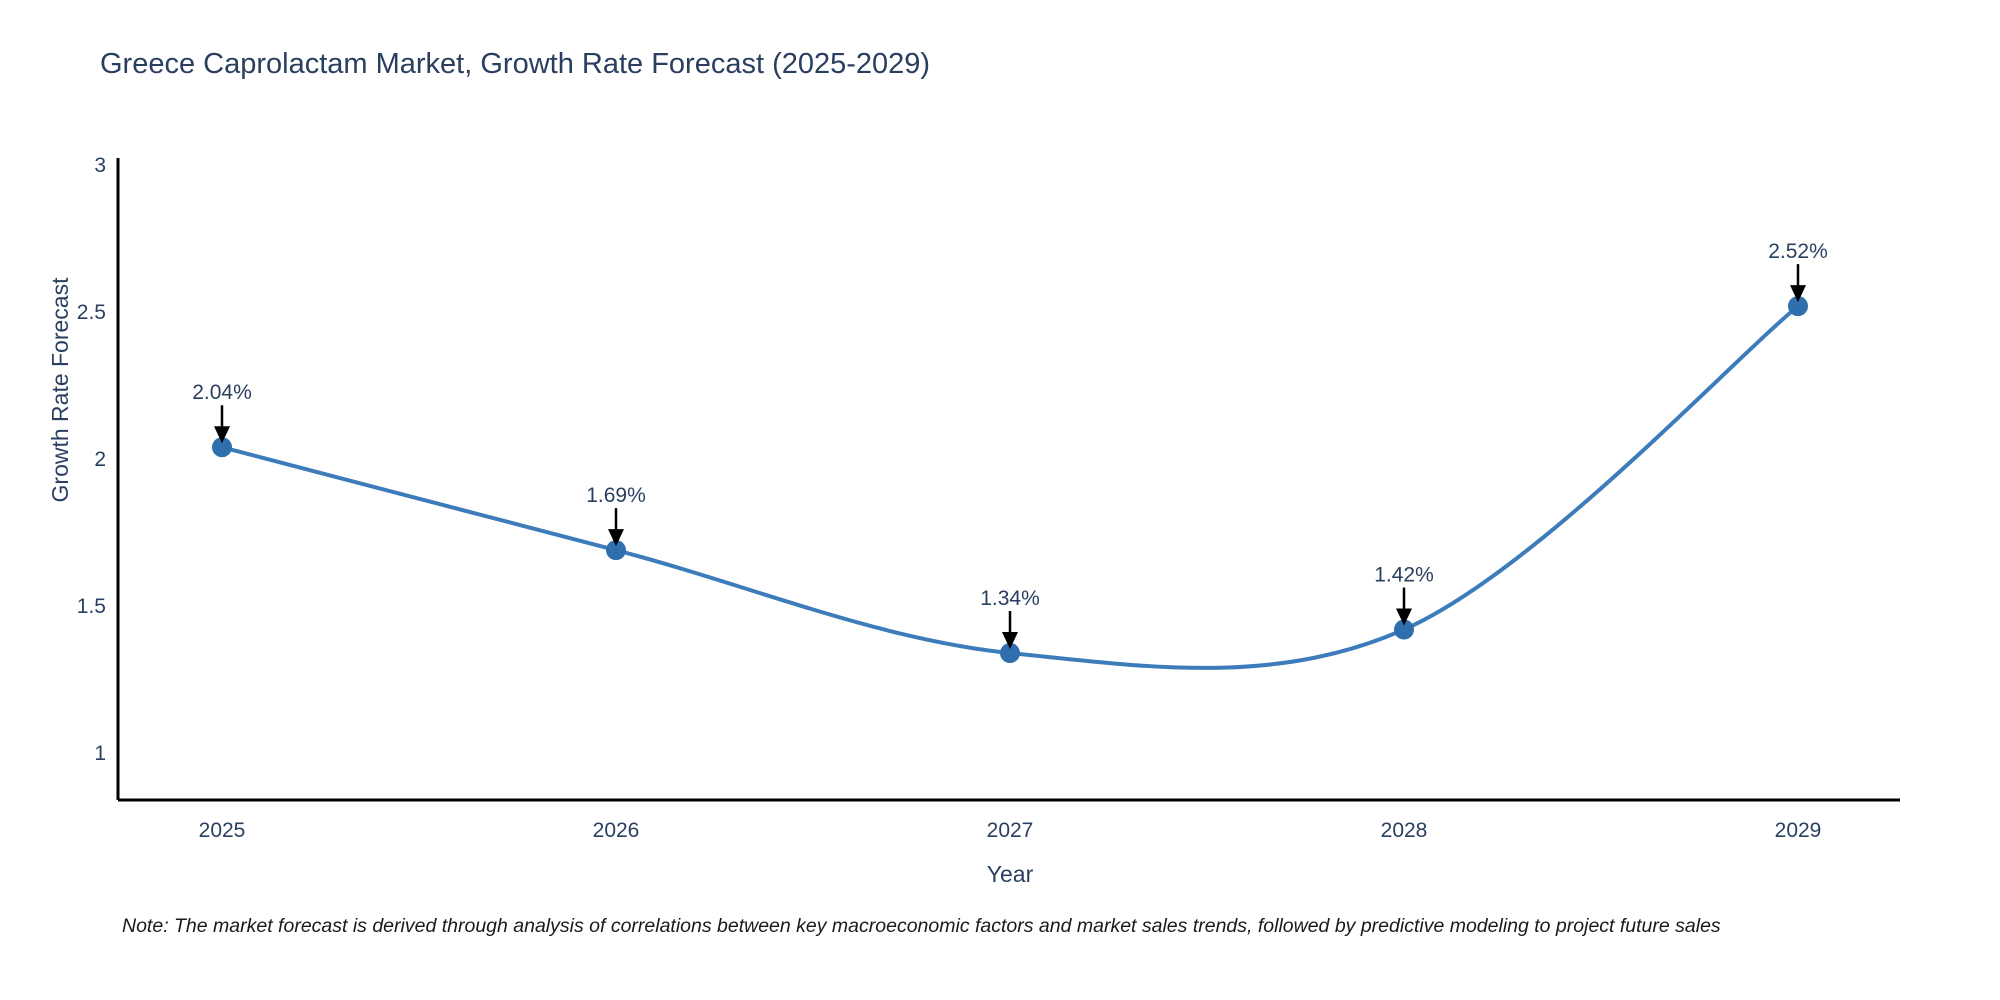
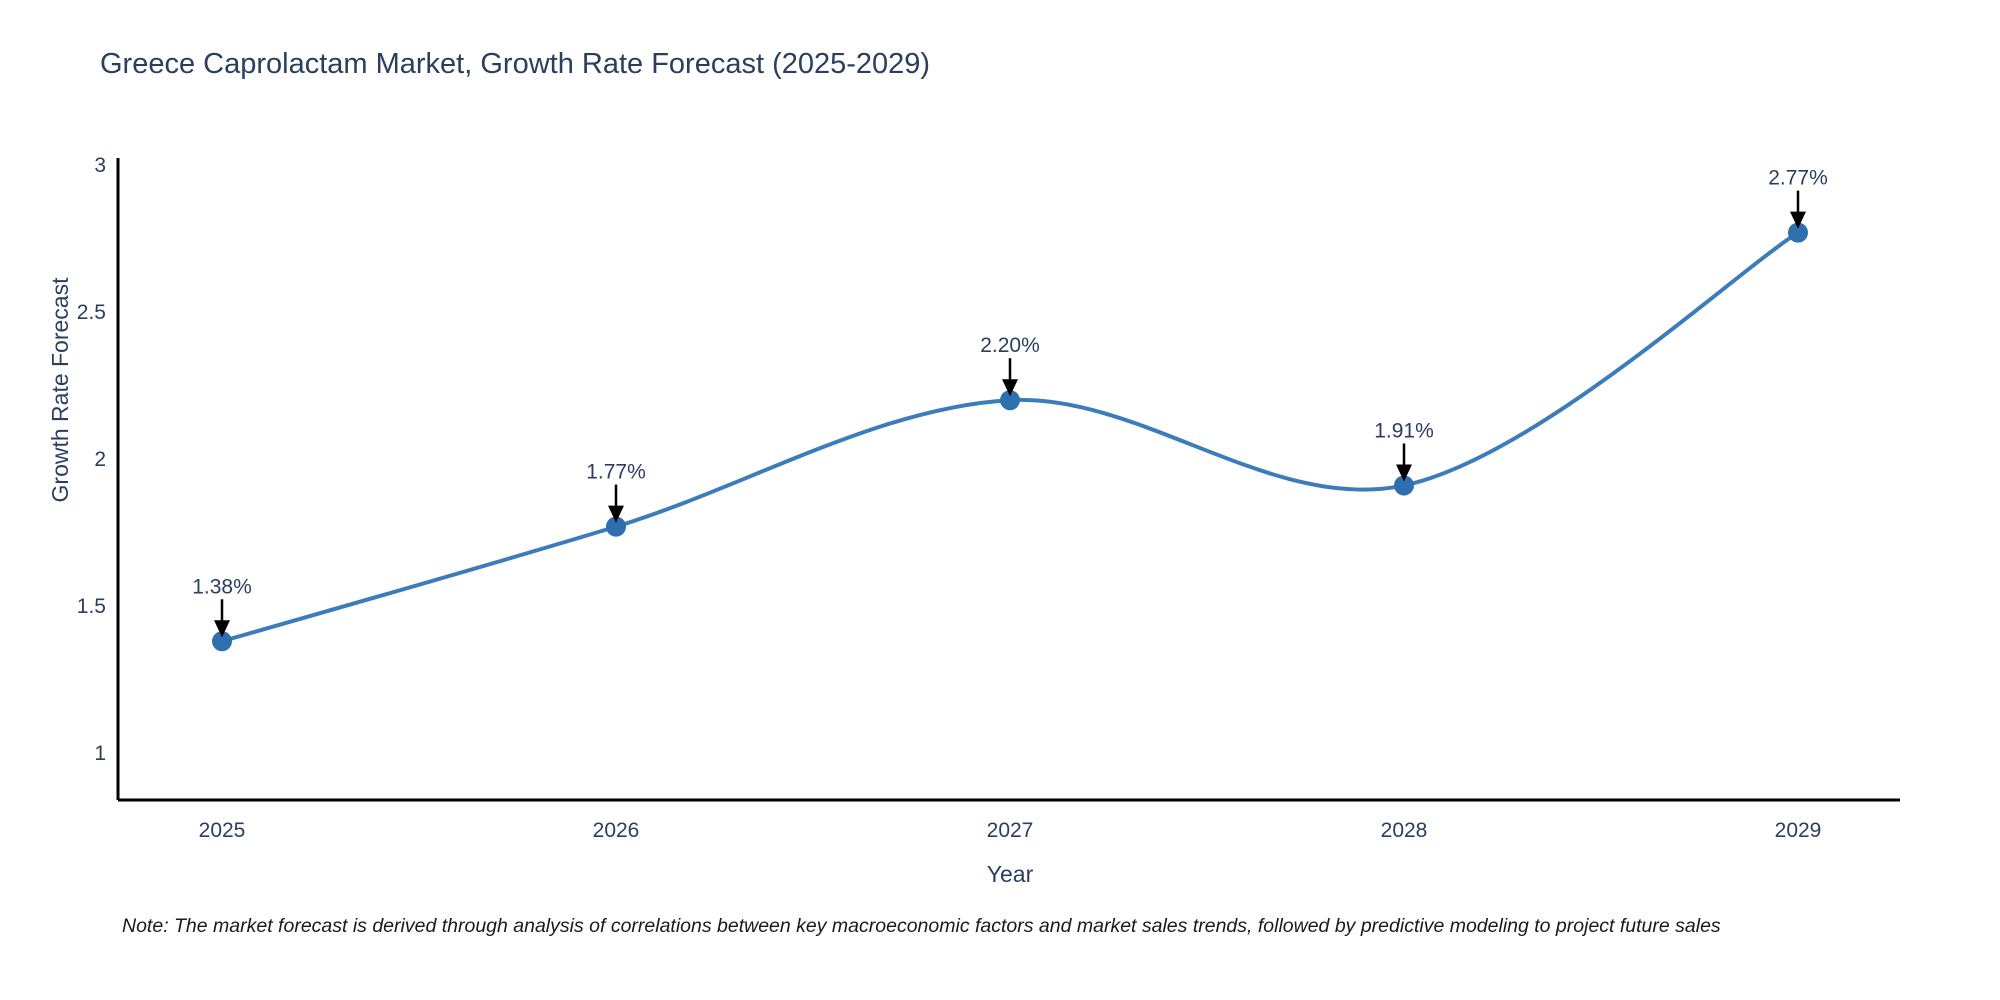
2025: 2.04% -> 1.38%
2026: 1.69% -> 1.77%
2027: 1.34% -> 2.20%
2028: 1.42% -> 1.91%
2029: 2.52% -> 2.77%
